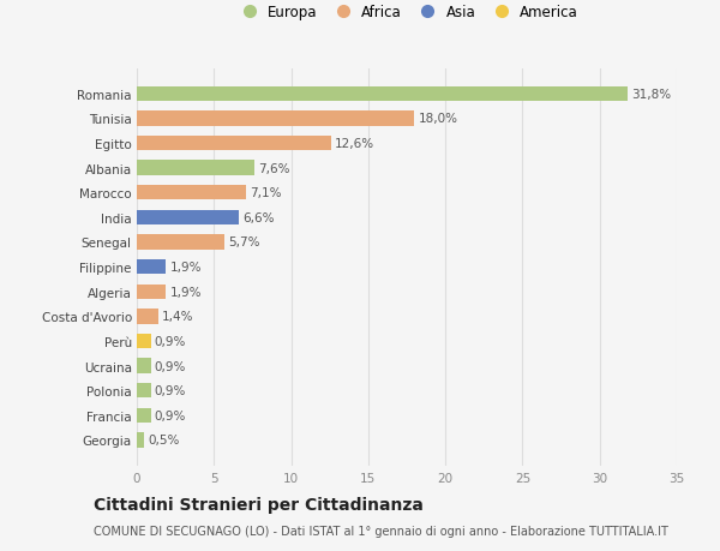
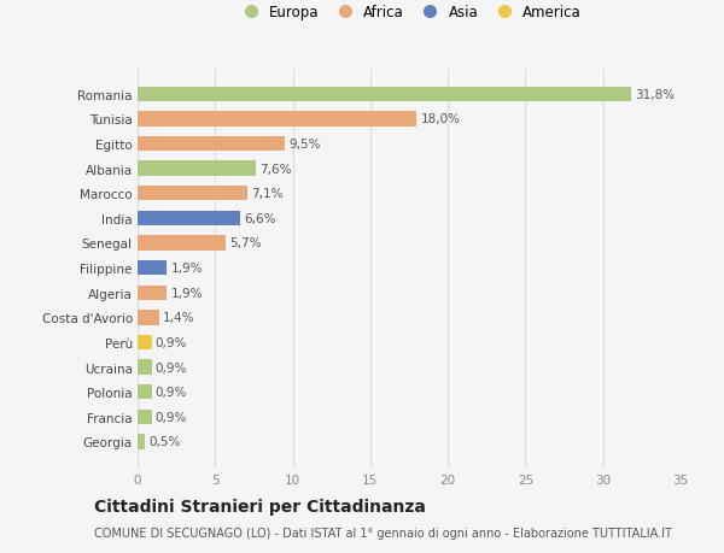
Egitto: 12,6% -> 9,5%
